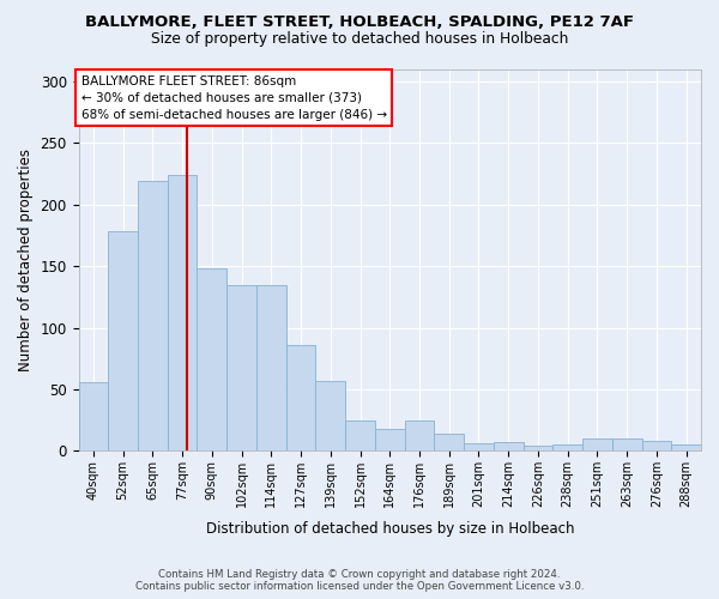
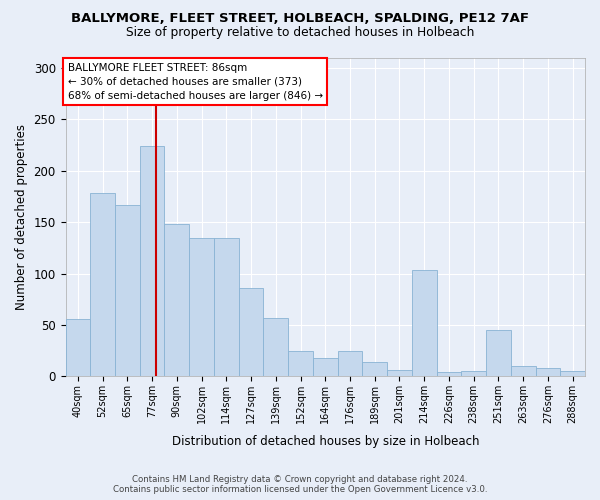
65sqm: 219 -> 167
214sqm: 7 -> 103
251sqm: 10 -> 45
